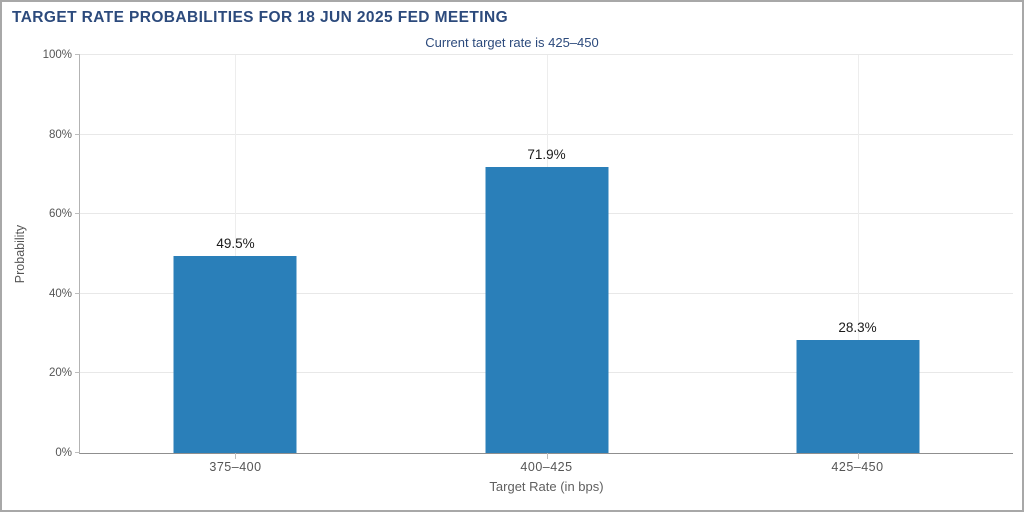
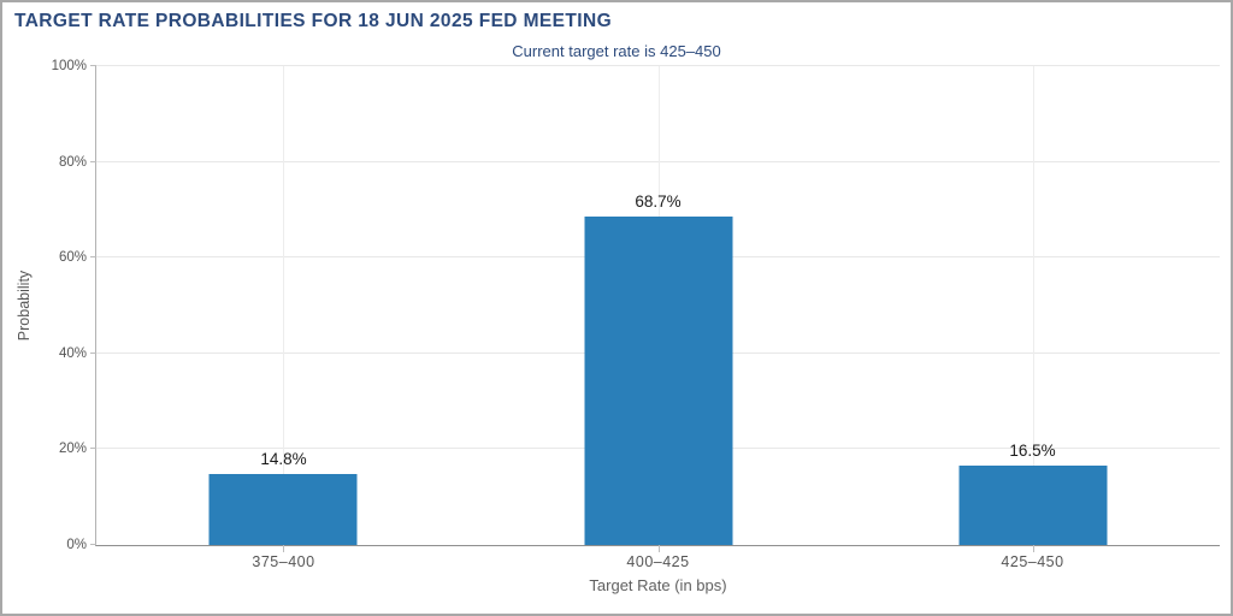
375–400: 49.5% -> 14.8%
400–425: 71.9% -> 68.7%
425–450: 28.3% -> 16.5%
